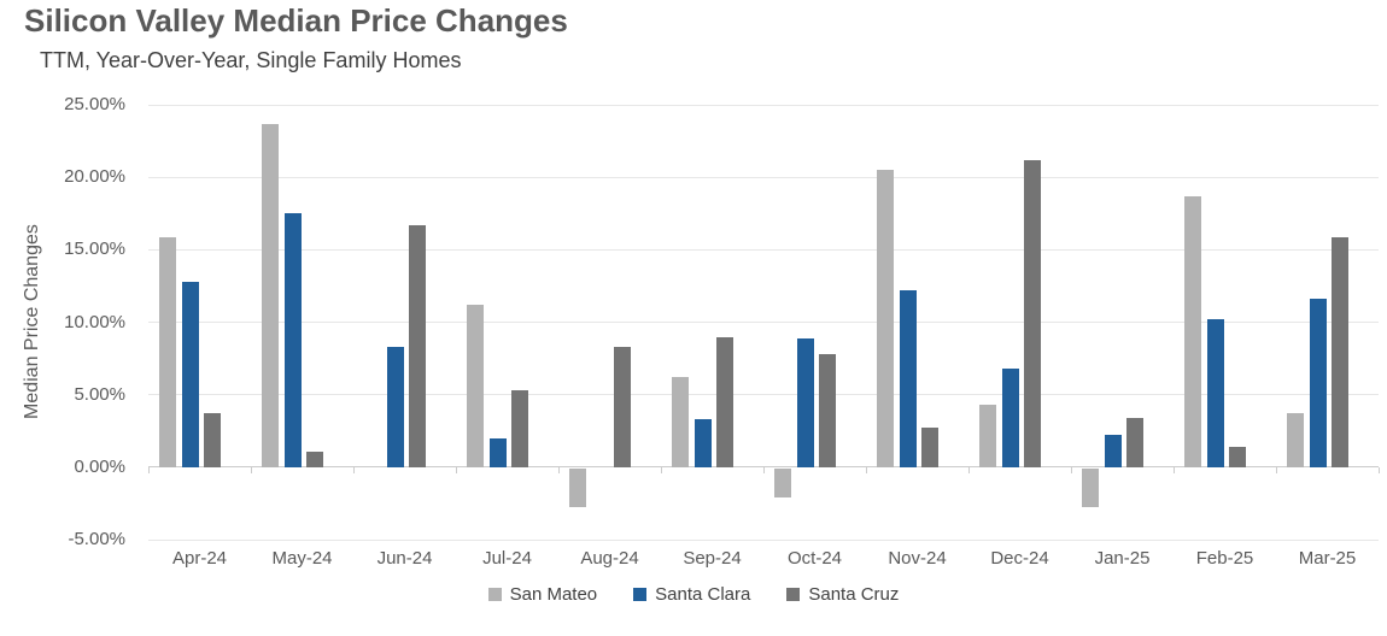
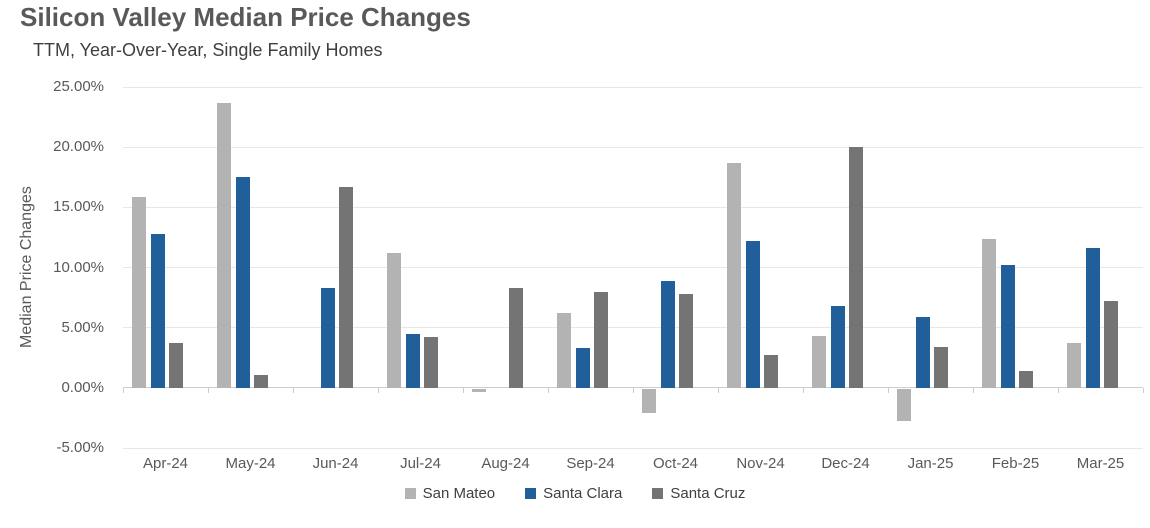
Santa Clara/Jul-24: 2.0% -> 4.5%
Santa Cruz/Jul-24: 5.3% -> 4.2%
San Mateo/Aug-24: -2.7% -> -0.3%
Santa Cruz/Sep-24: 9.0% -> 8.0%
San Mateo/Nov-24: 20.5% -> 18.7%
Santa Cruz/Dec-24: 21.2% -> 20.0%
Santa Clara/Jan-25: 2.2% -> 5.9%
San Mateo/Feb-25: 18.7% -> 12.4%
Santa Cruz/Mar-25: 15.9% -> 7.2%
